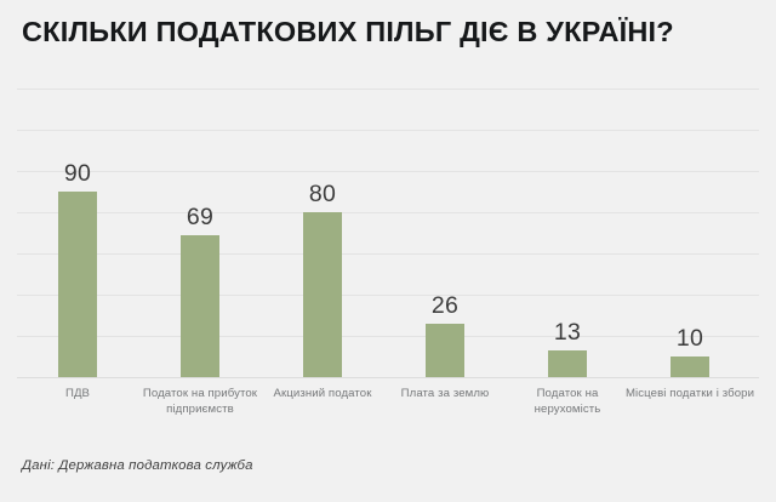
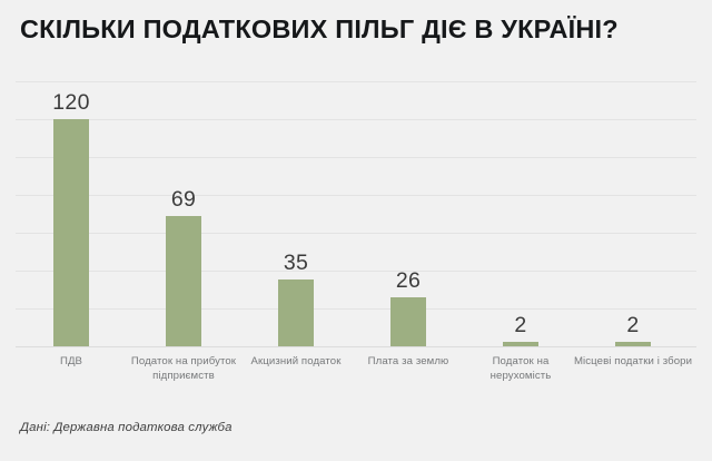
ПДВ: 90 -> 120
Акцизний податок: 80 -> 35
Податок на нерухомість: 13 -> 2
Місцеві податки і збори: 10 -> 2
